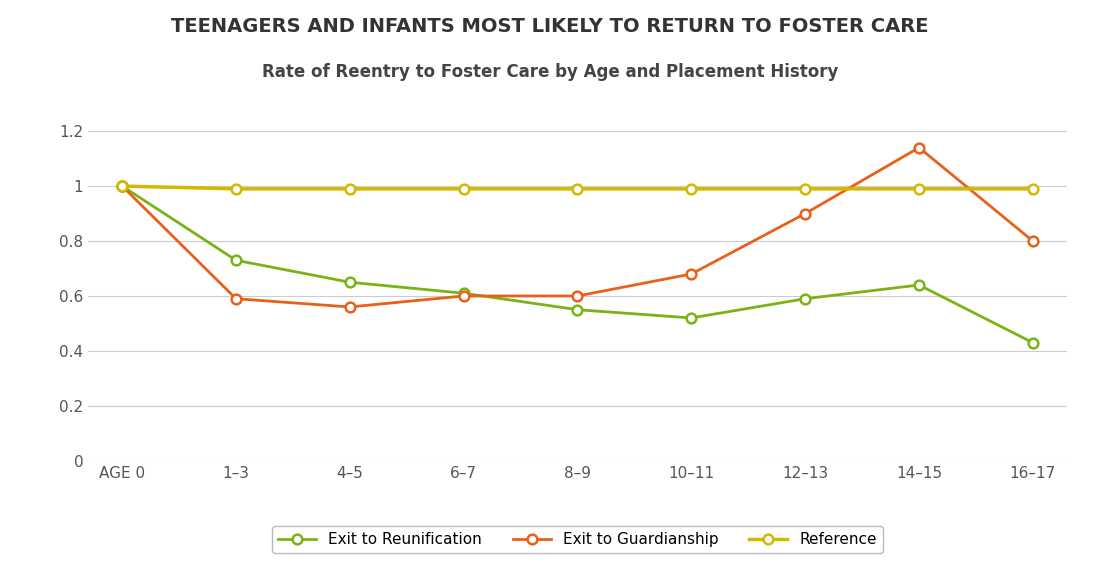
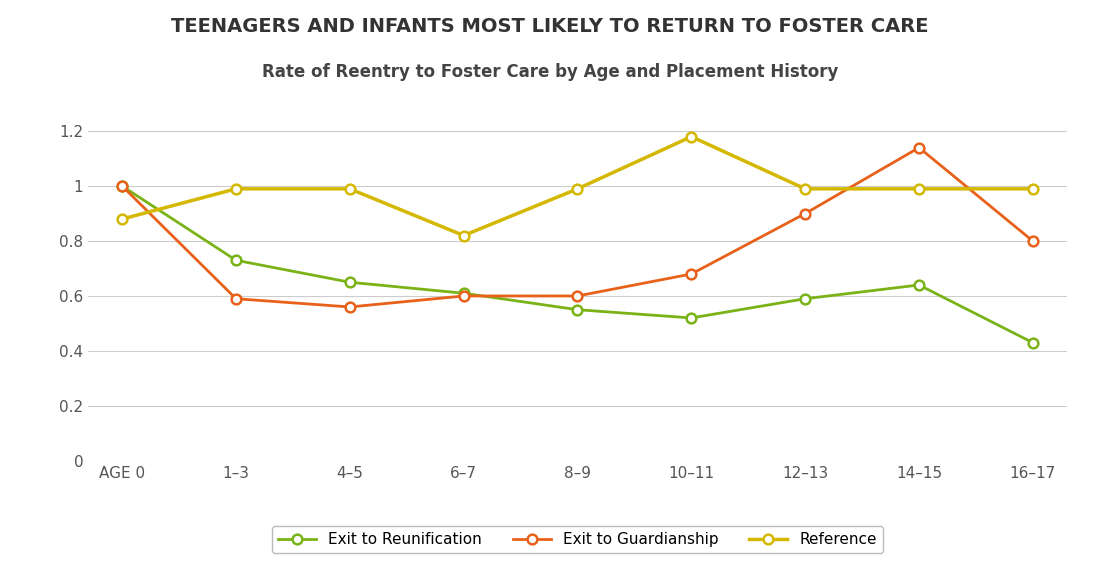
Reference/AGE 0: 1.00 -> 0.88
Reference/6–7: 0.99 -> 0.82
Reference/10–11: 0.99 -> 1.18
